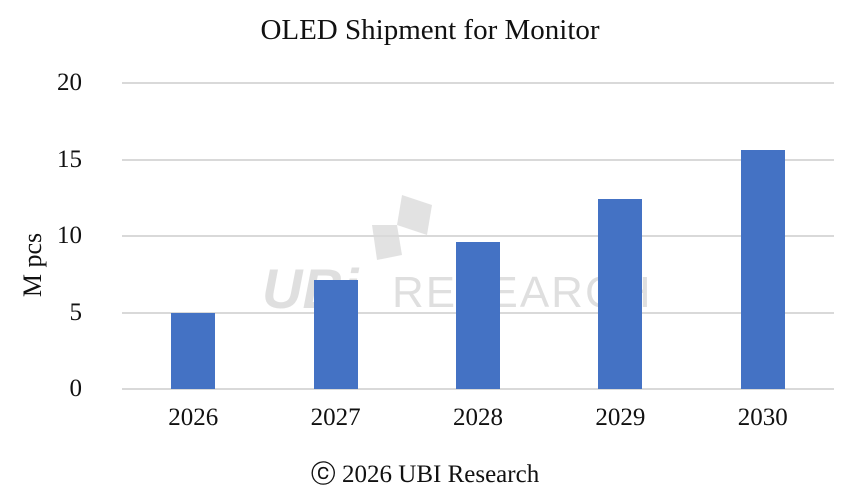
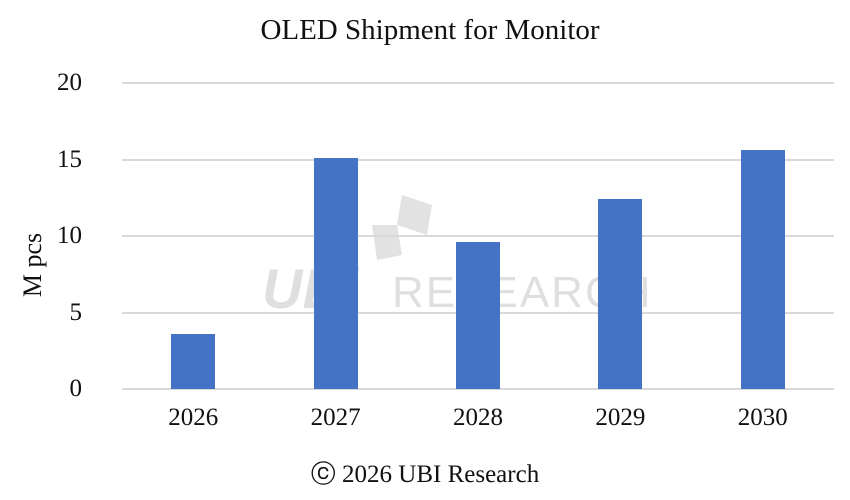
2026: 5.0 -> 3.6
2027: 7.1 -> 15.1
